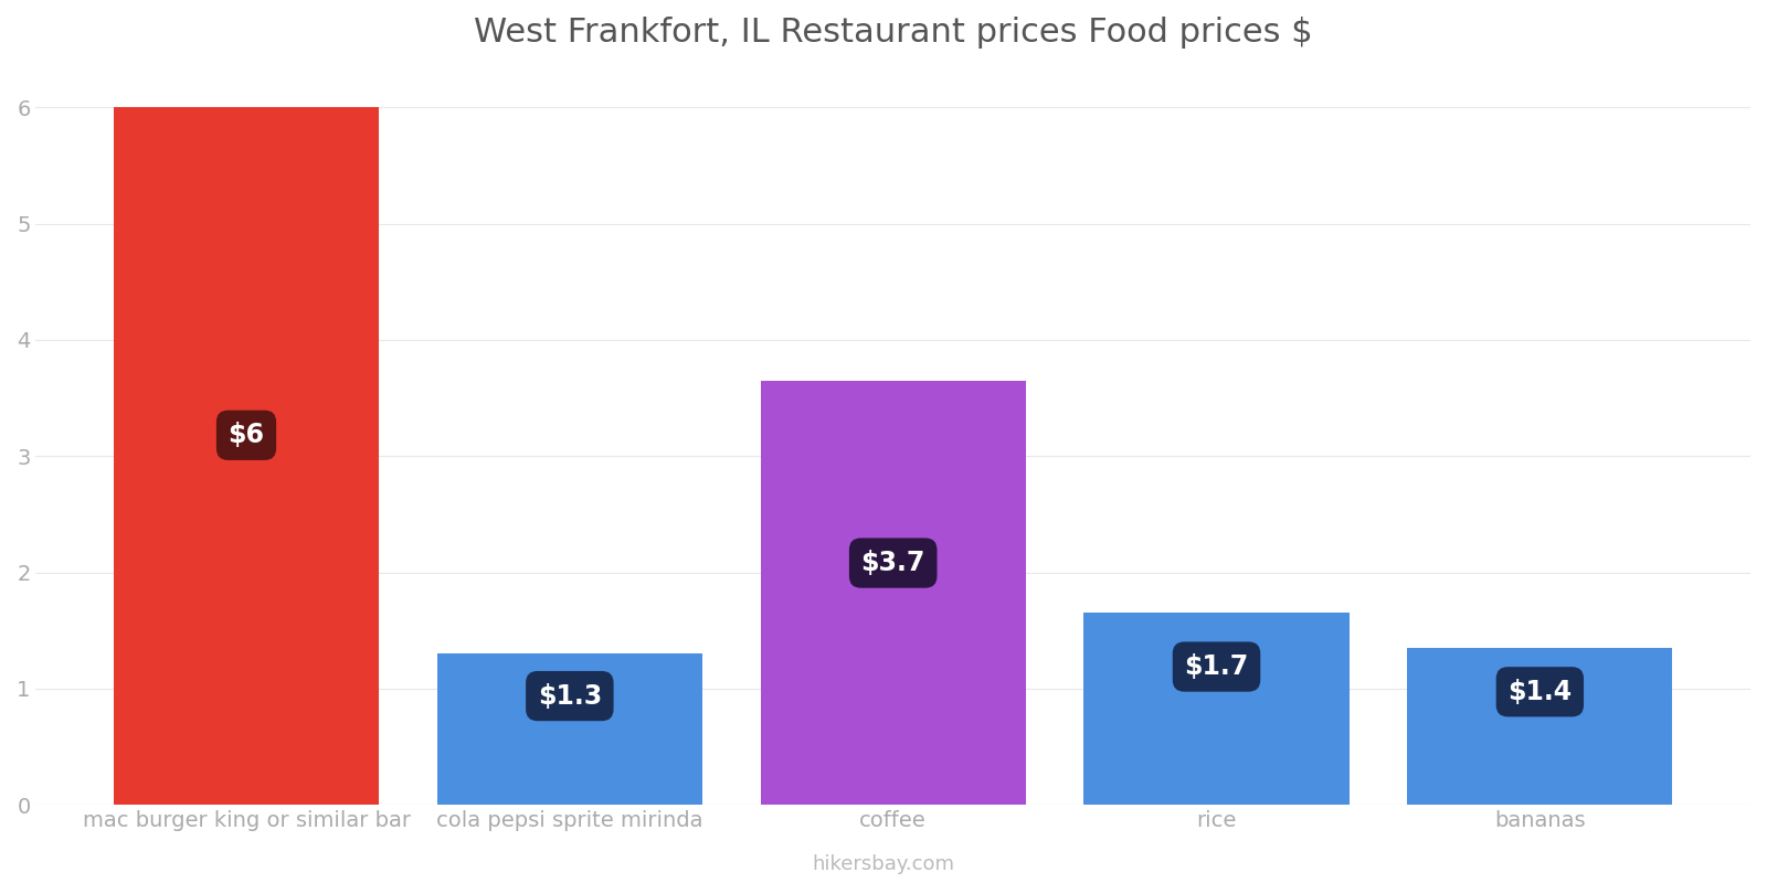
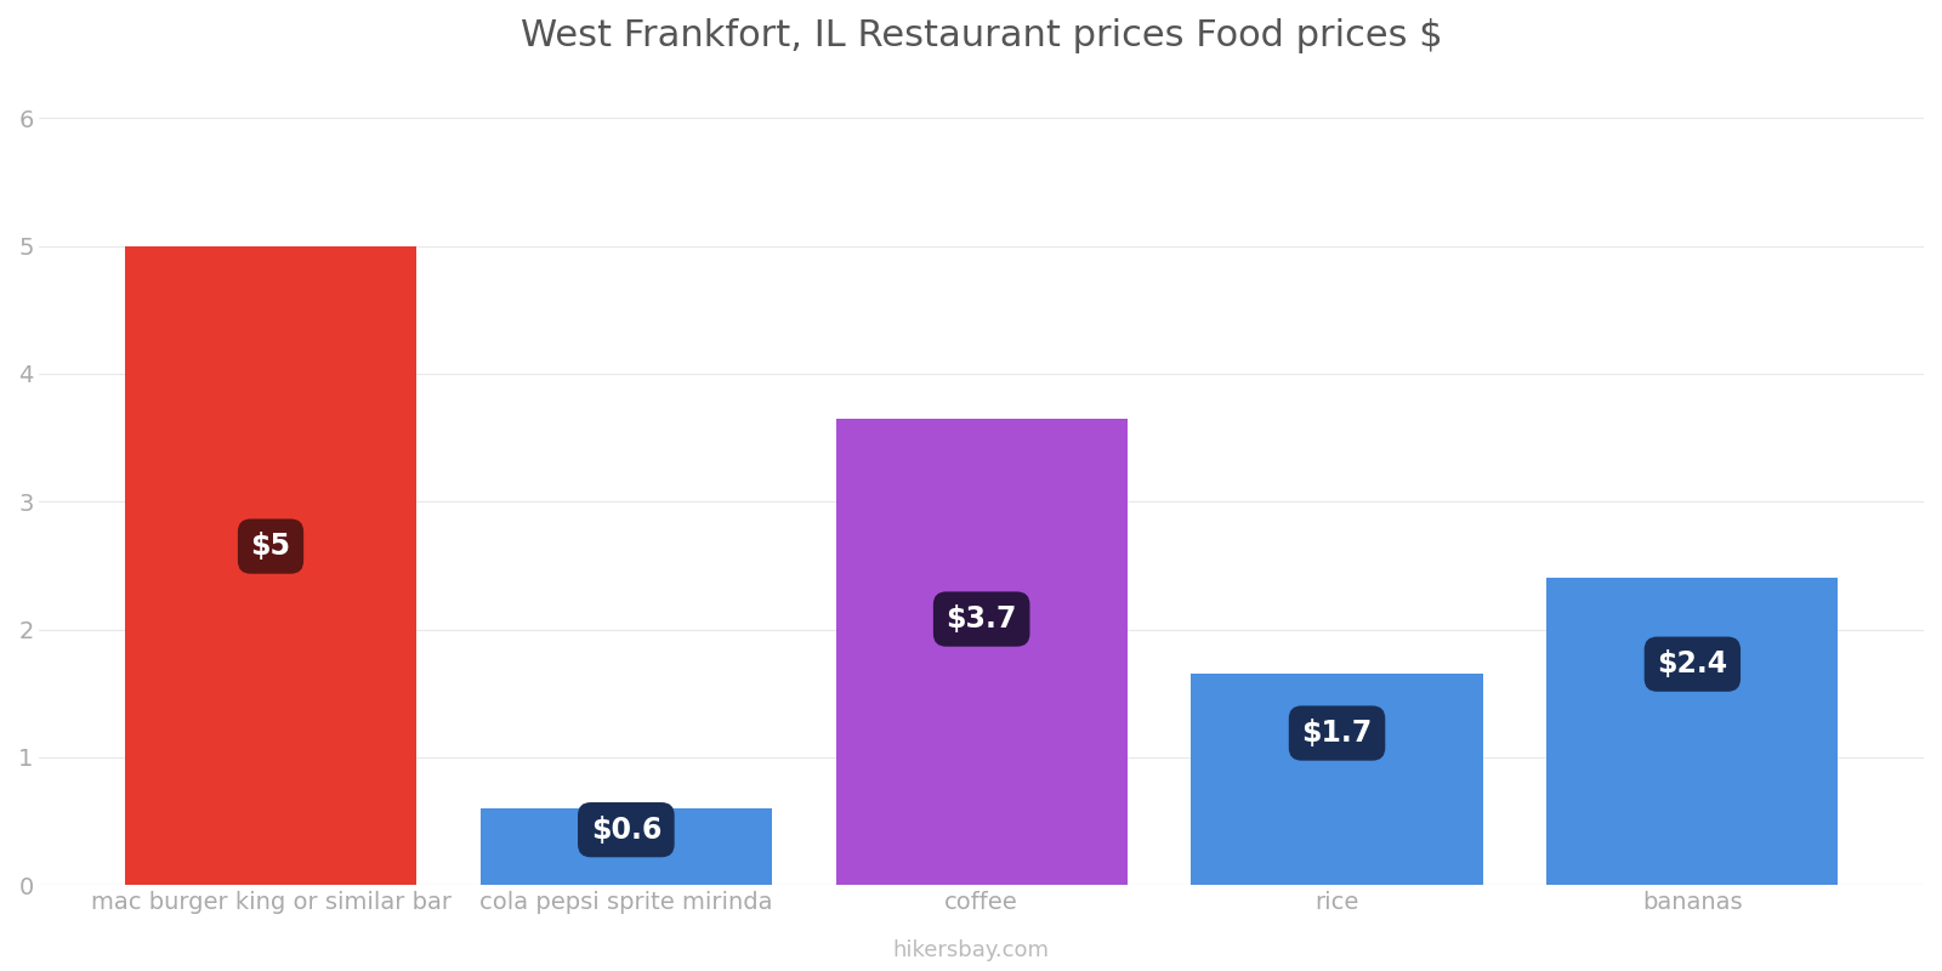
mac burger king or similar bar: $6 -> $5
cola pepsi sprite mirinda: $1.3 -> $0.6
bananas: $1.4 -> $2.4
